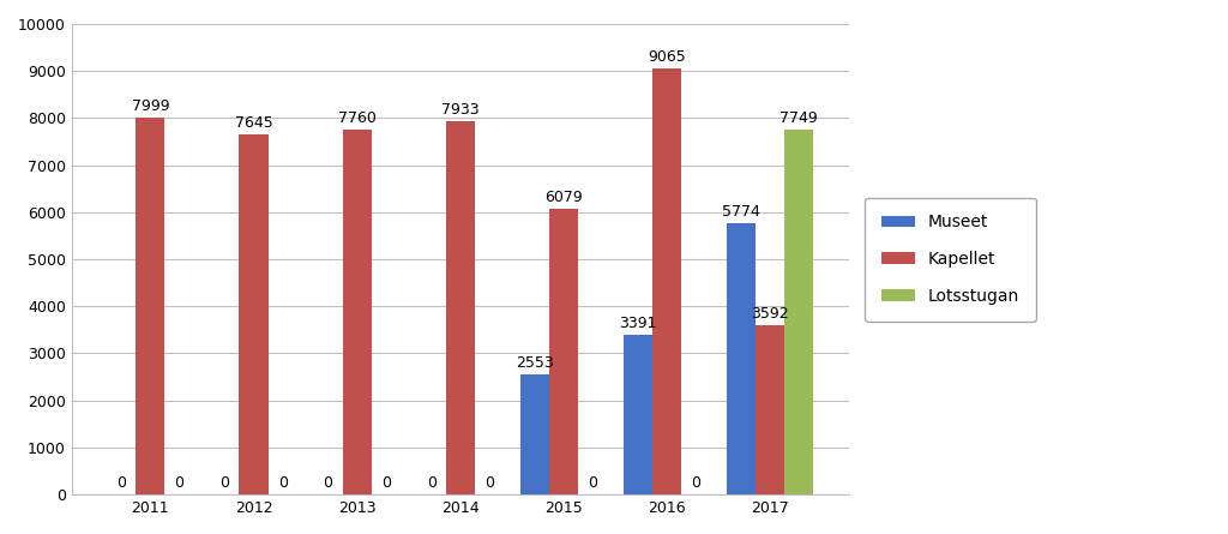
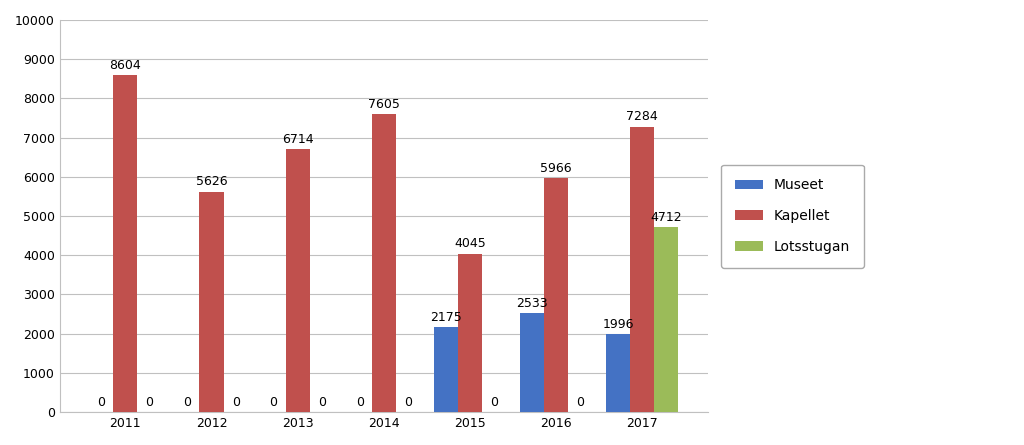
Kapellet/2011: 7999 -> 8604
Kapellet/2012: 7645 -> 5626
Kapellet/2013: 7760 -> 6714
Kapellet/2014: 7933 -> 7605
Museet/2015: 2553 -> 2175
Kapellet/2015: 6079 -> 4045
Museet/2016: 3391 -> 2533
Kapellet/2016: 9065 -> 5966
Museet/2017: 5774 -> 1996
Kapellet/2017: 3592 -> 7284
Lotsstugan/2017: 7749 -> 4712
